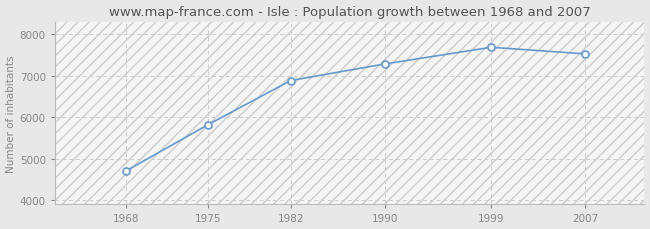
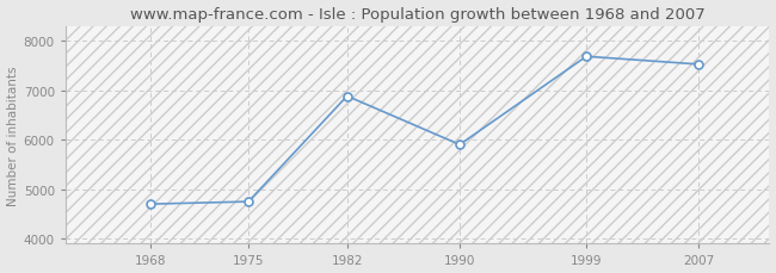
1975: 5820 -> 4750
1990: 7280 -> 5900
